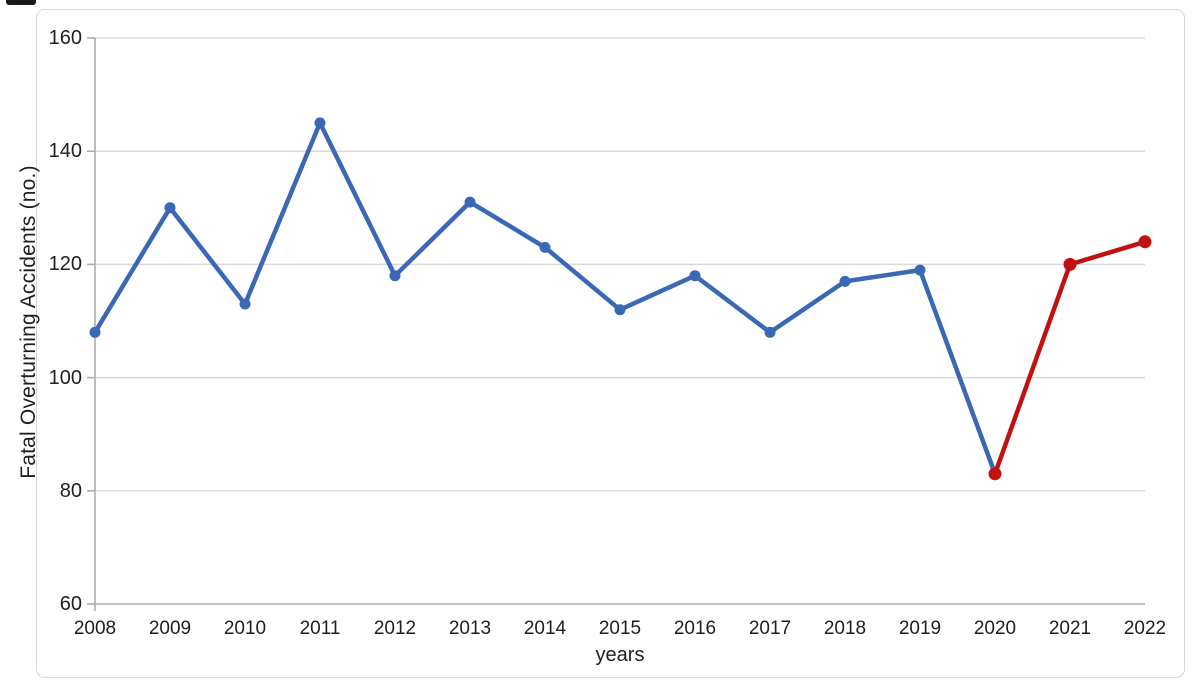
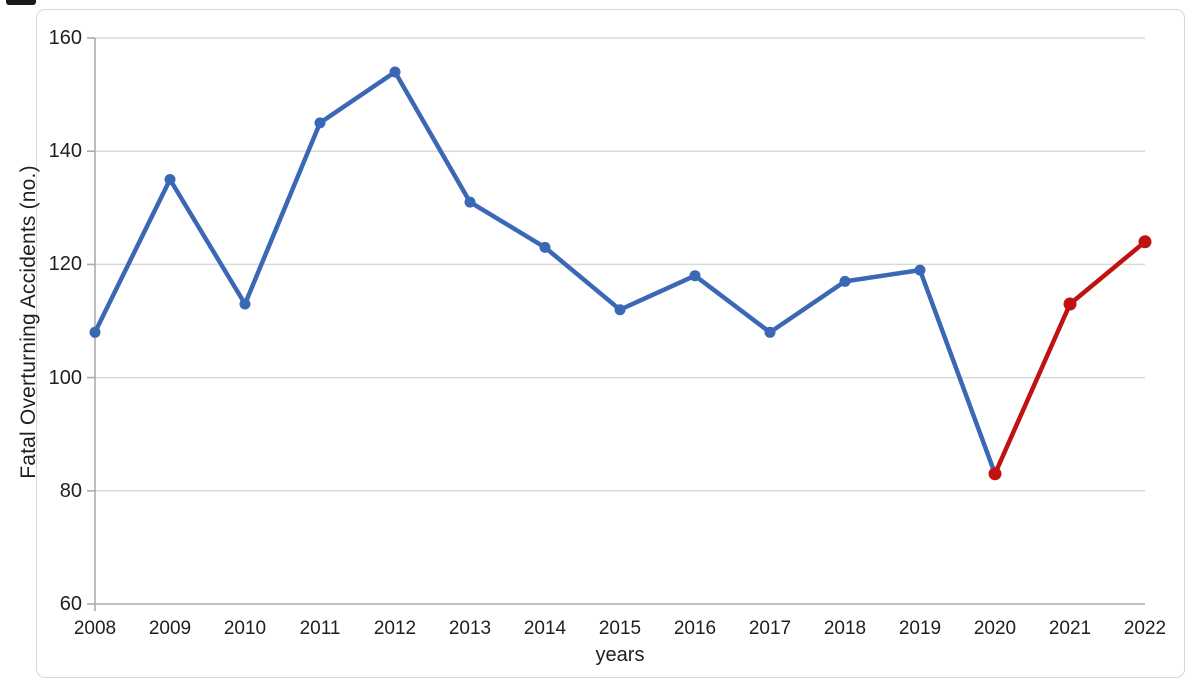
2009: 130 -> 135
2012: 118 -> 154
2021: 120 -> 113
